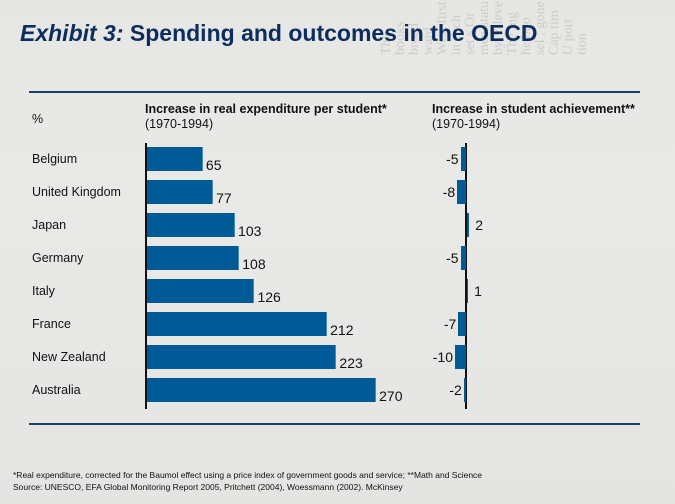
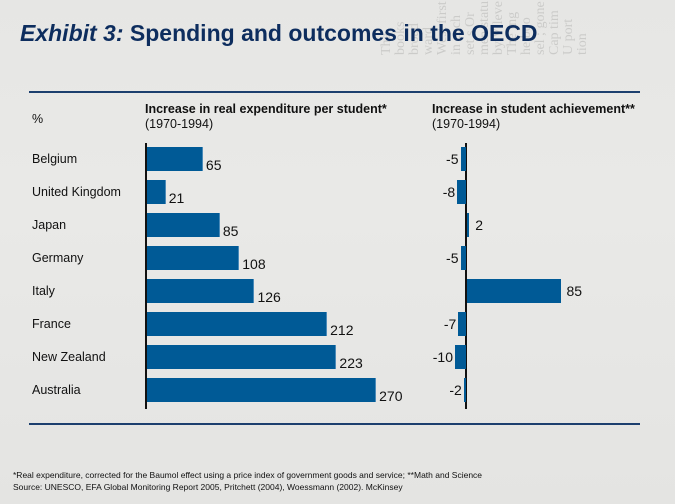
Increase in real expenditure per student*/United Kingdom: 77 -> 21
Increase in real expenditure per student*/Japan: 103 -> 85
Increase in student achievement**/Italy: 1 -> 85
